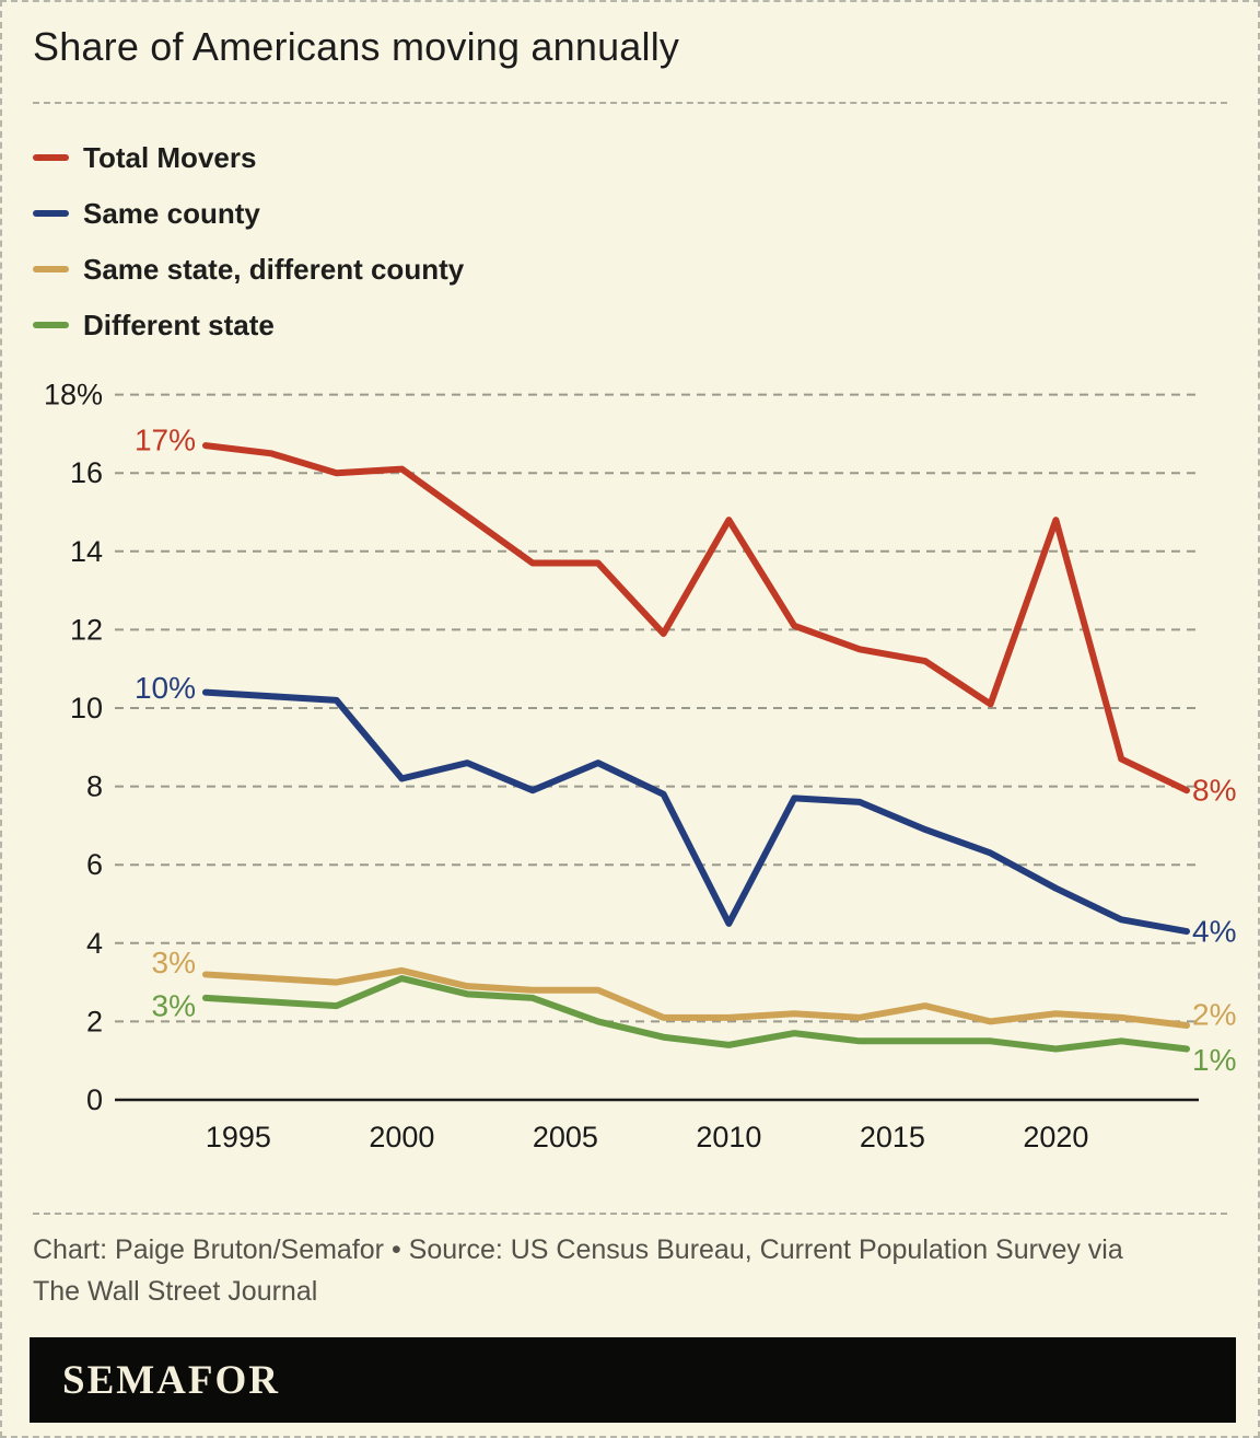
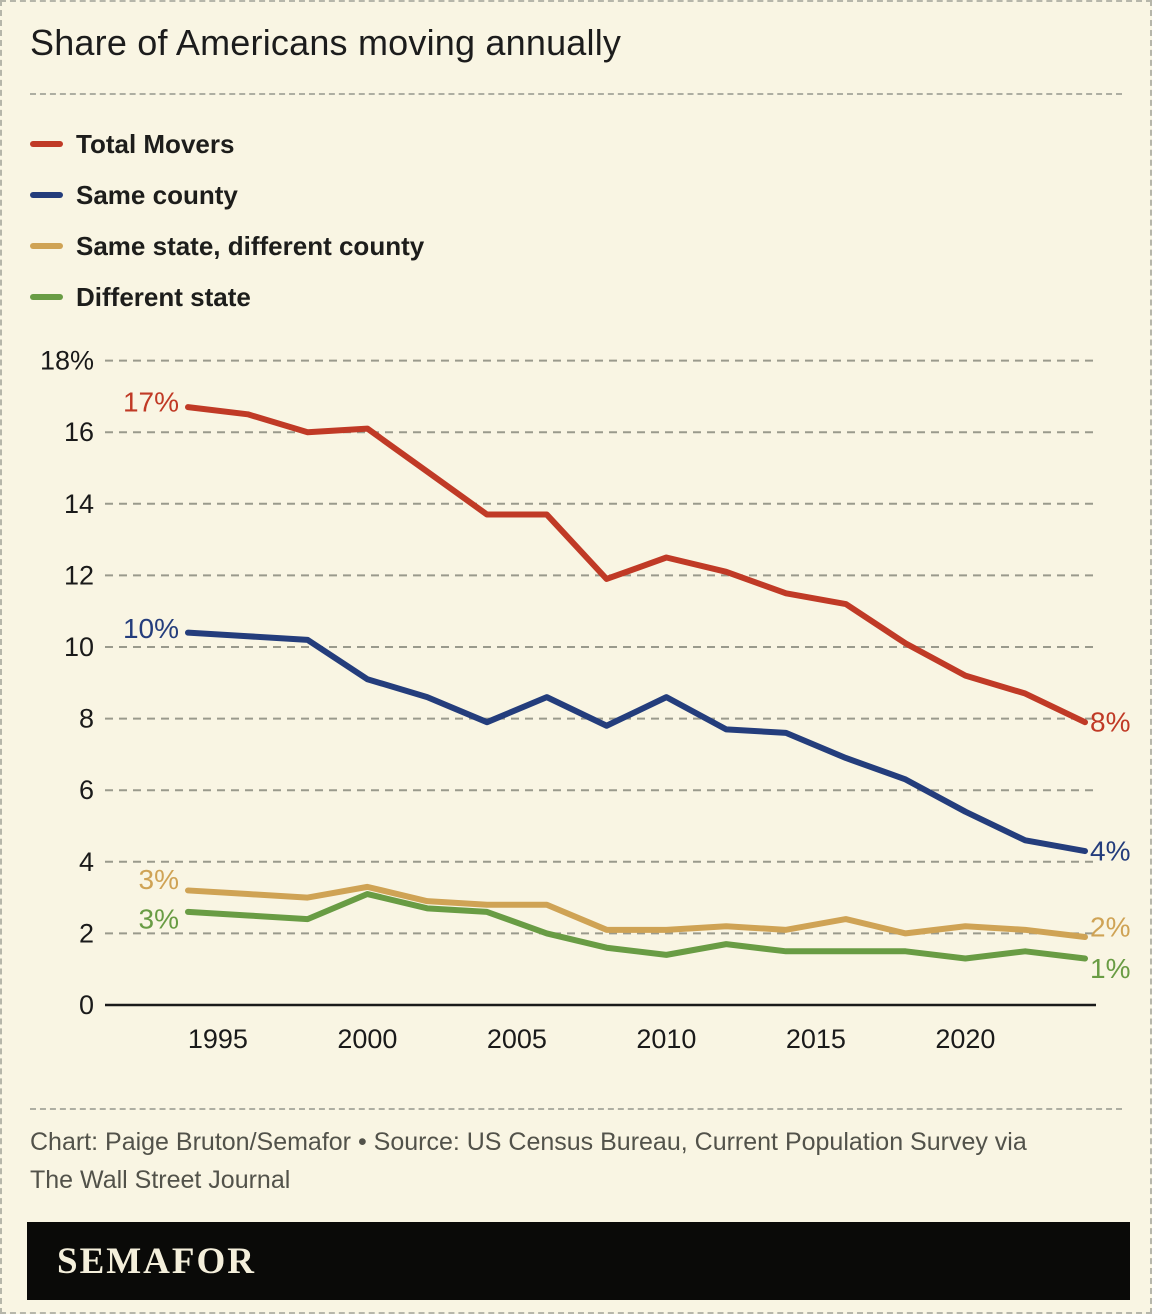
Same county/2000: 8.2% -> 9.1%
Total Movers/2010: 14.8% -> 12.5%
Same county/2010: 4.5% -> 8.6%
Total Movers/2020: 14.8% -> 9.2%
